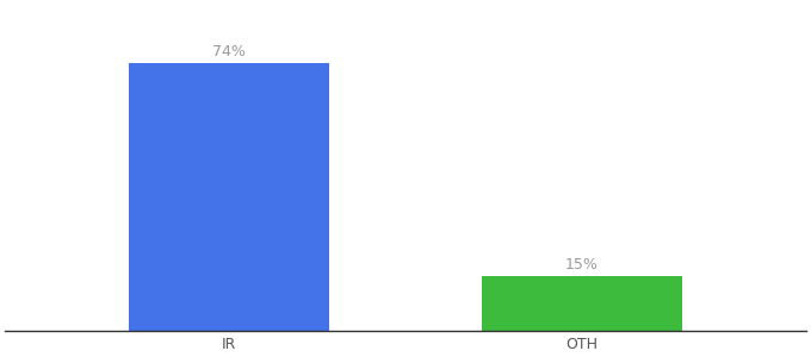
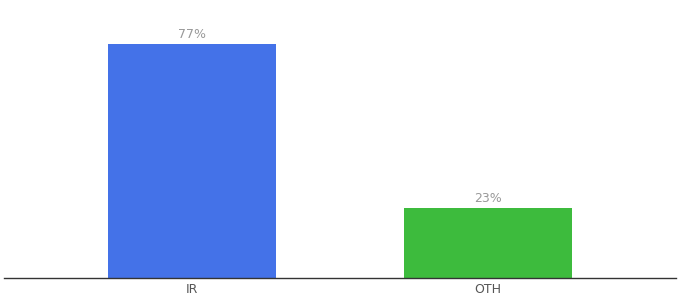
IR: 74% -> 77%
OTH: 15% -> 23%
